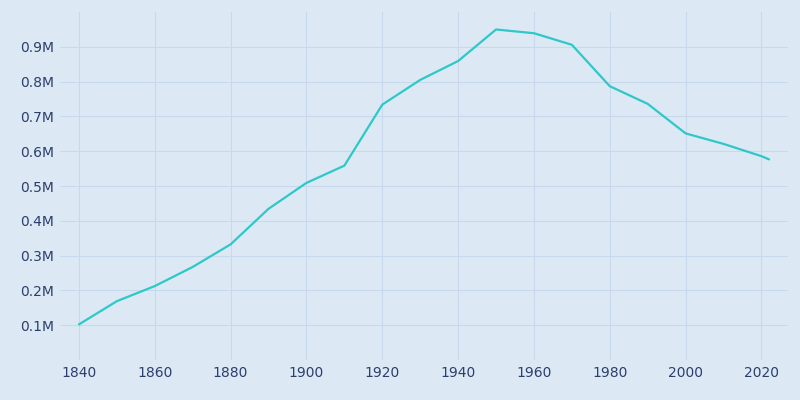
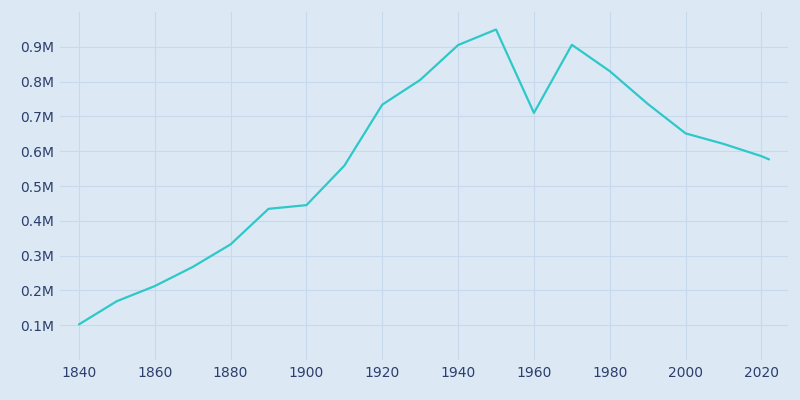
1900: 0.509M -> 0.445M
1940: 0.859M -> 0.905M
1960: 0.939M -> 0.710M
1980: 0.787M -> 0.830M
